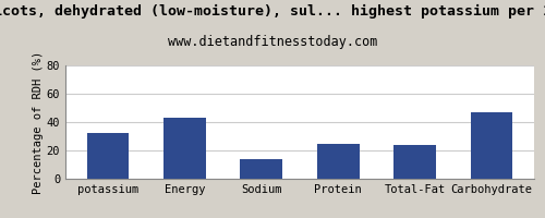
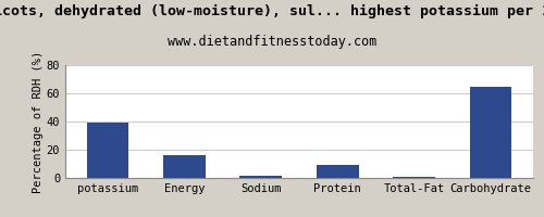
potassium: 32 -> 39
Energy: 43 -> 16
Sodium: 14 -> 2
Protein: 25 -> 10
Total-Fat: 24 -> 1
Carbohydrate: 47 -> 65
